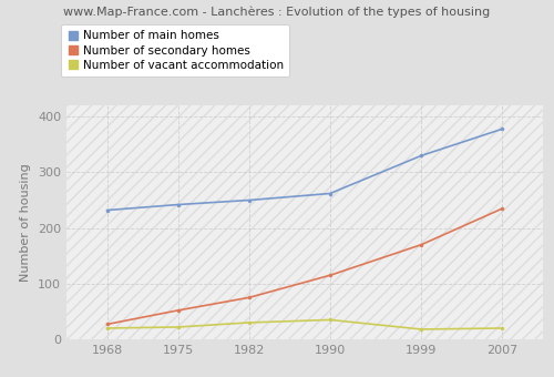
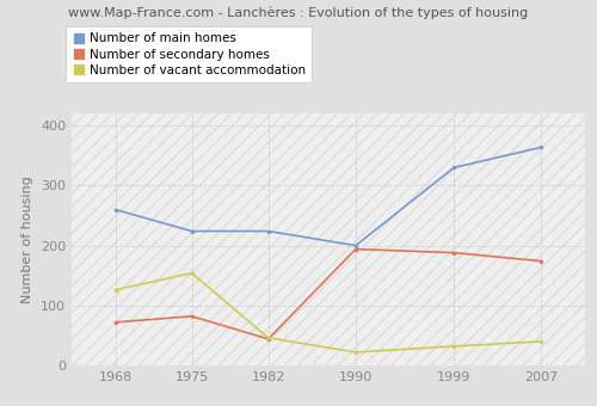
Number of main homes/1968: 232 -> 260
Number of secondary homes/1968: 27 -> 72
Number of vacant accommodation/1968: 20 -> 126
Number of main homes/1975: 242 -> 224
Number of secondary homes/1975: 52 -> 82
Number of vacant accommodation/1975: 22 -> 154
Number of main homes/1982: 250 -> 224
Number of secondary homes/1982: 75 -> 44
Number of vacant accommodation/1982: 30 -> 46
Number of main homes/1990: 262 -> 200
Number of secondary homes/1990: 115 -> 194
Number of vacant accommodation/1990: 35 -> 22
Number of secondary homes/1999: 170 -> 188
Number of vacant accommodation/1999: 18 -> 32
Number of main homes/2007: 378 -> 364
Number of secondary homes/2007: 235 -> 174
Number of vacant accommodation/2007: 20 -> 40
